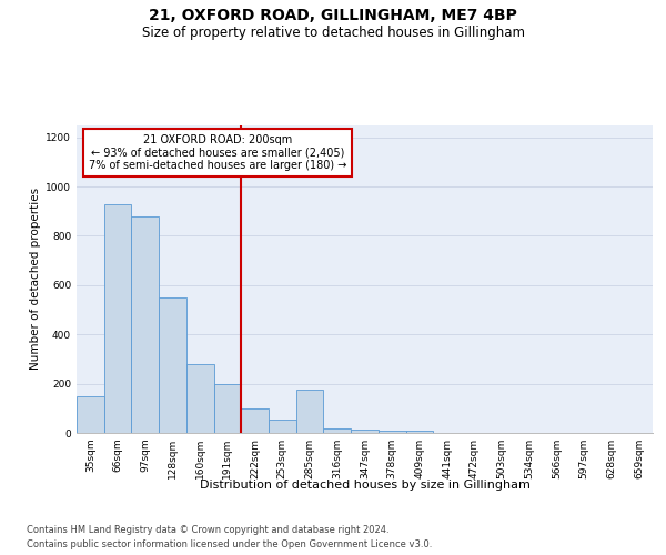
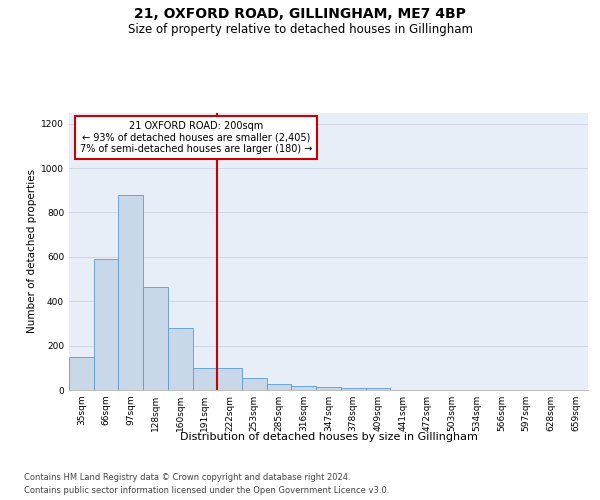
66sqm: 930 -> 590
128sqm: 550 -> 465
191sqm: 200 -> 100
285sqm: 175 -> 25
